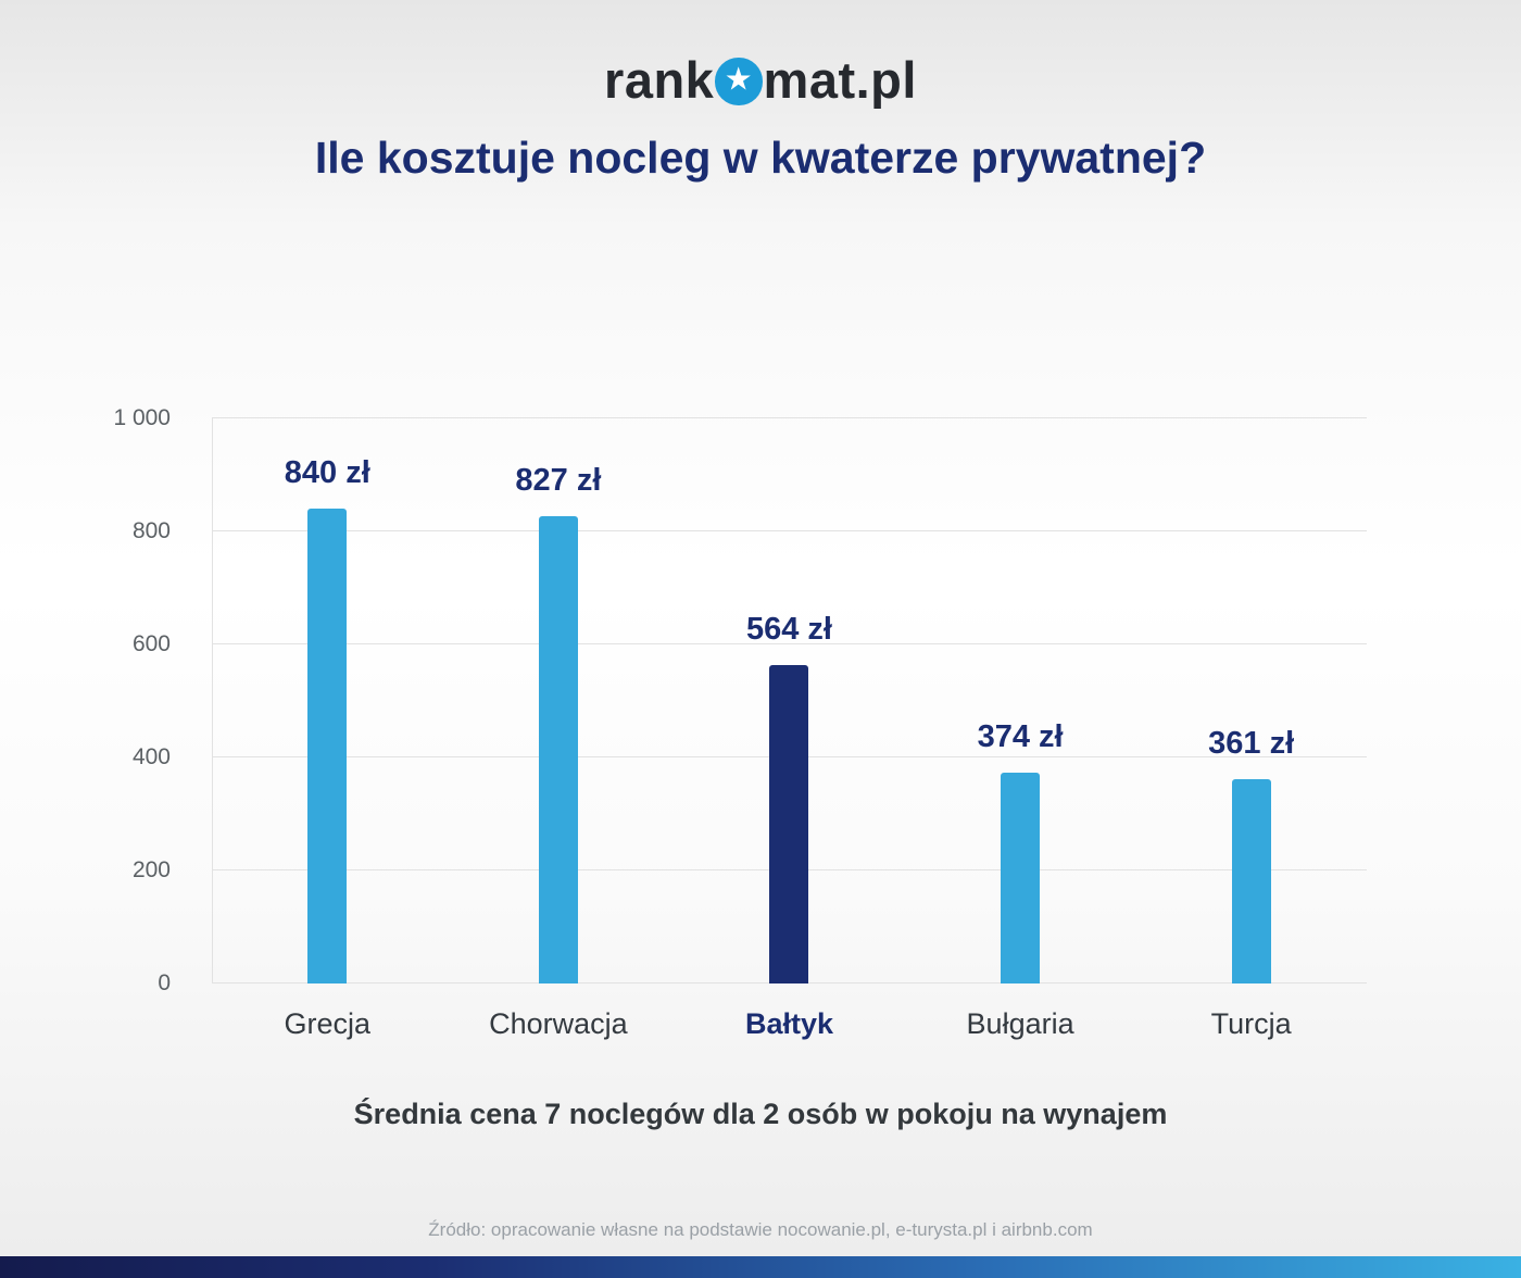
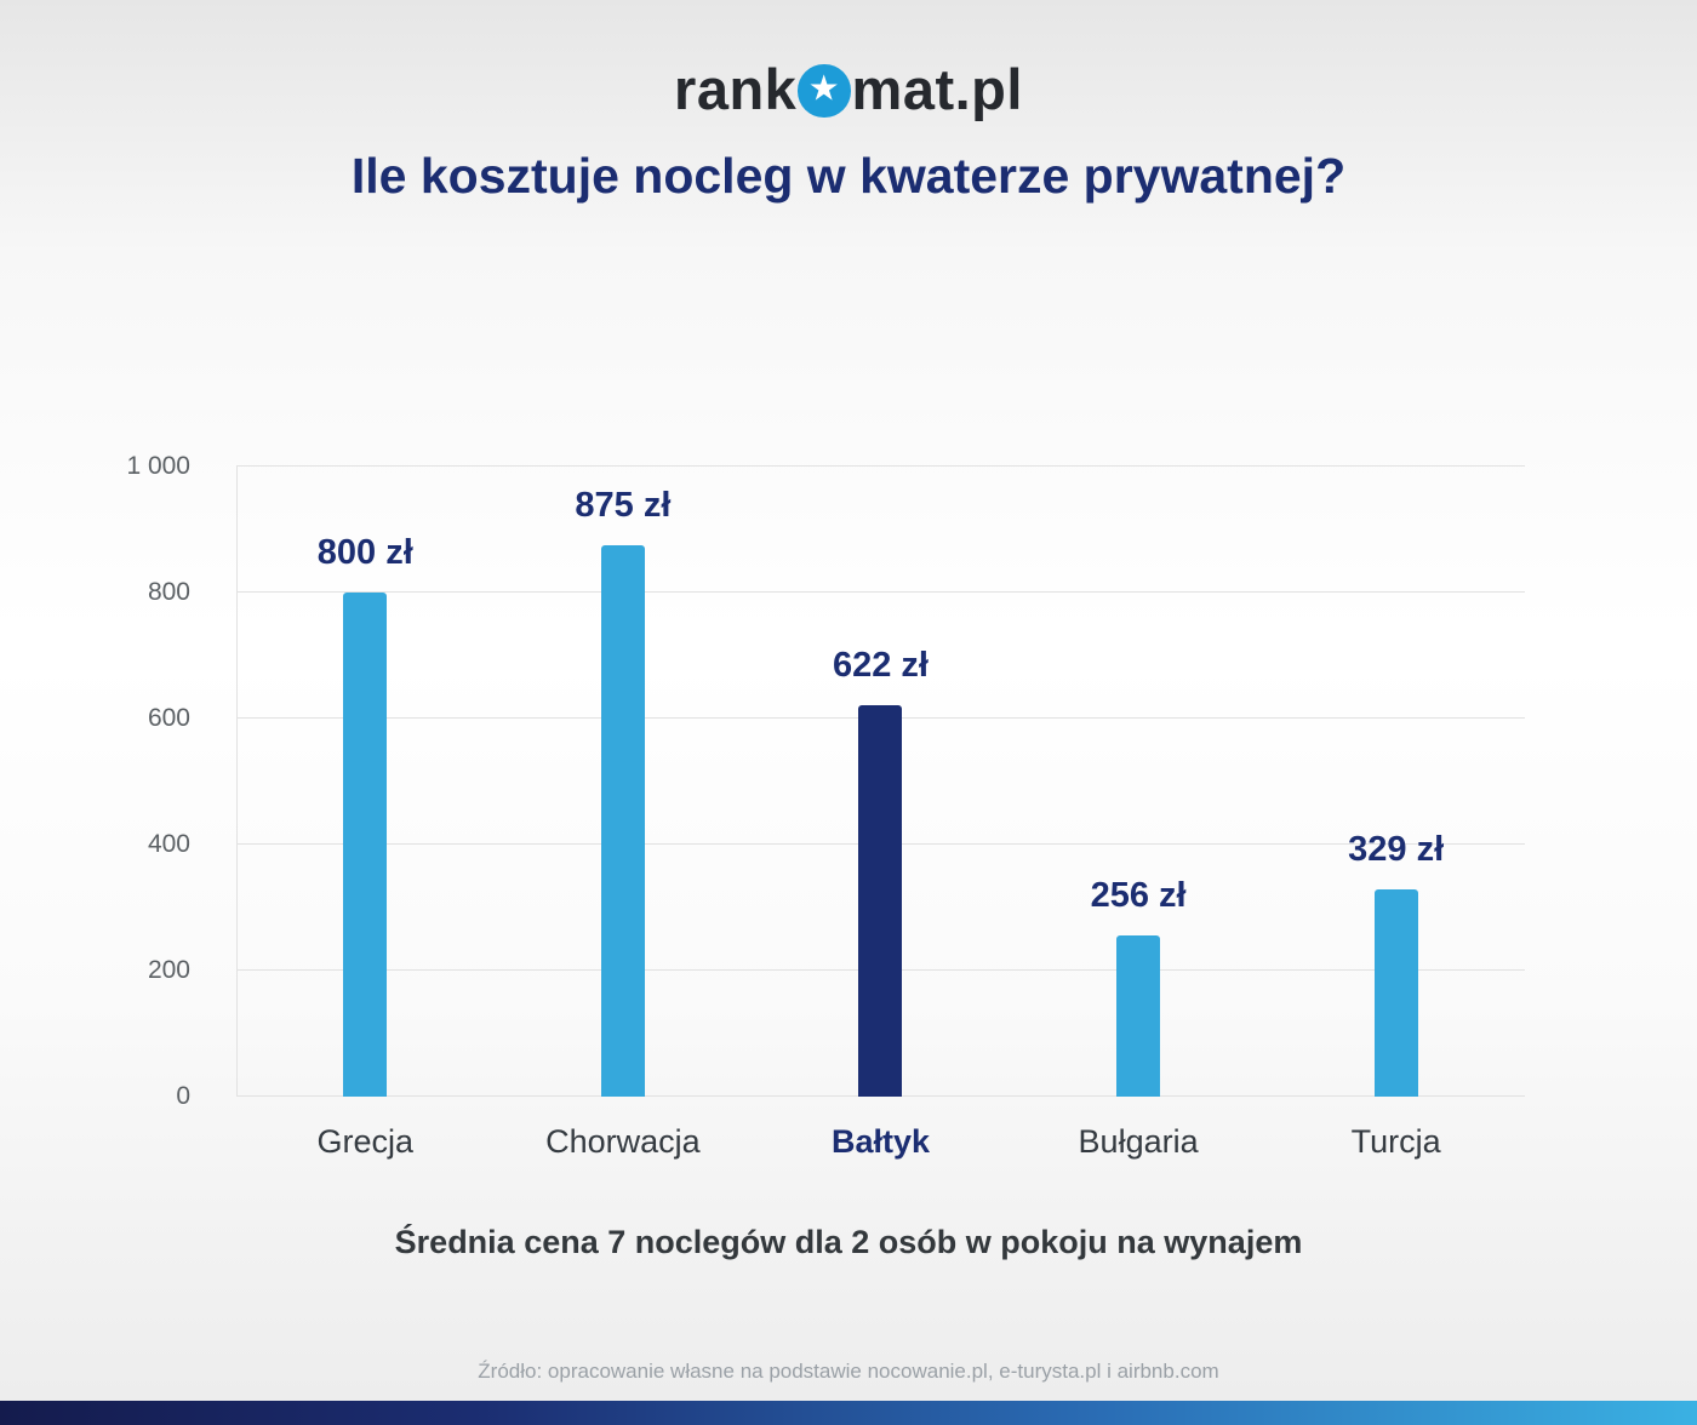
Grecja: 840 -> 800
Chorwacja: 827 -> 875
Bałtyk: 564 -> 622
Bułgaria: 374 -> 256
Turcja: 361 -> 329
